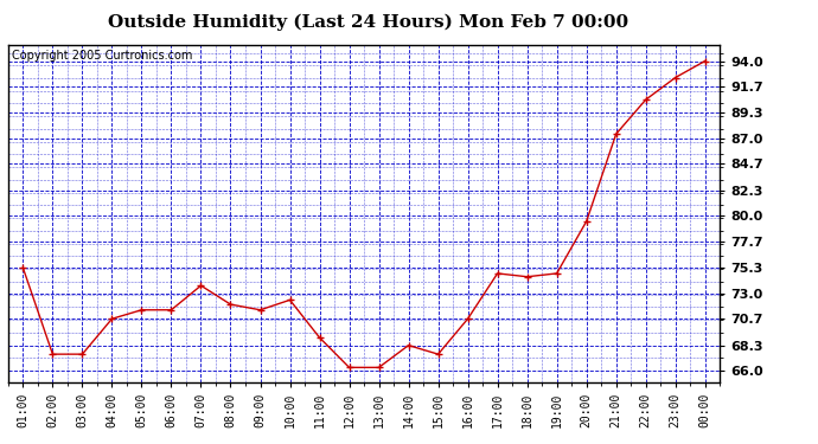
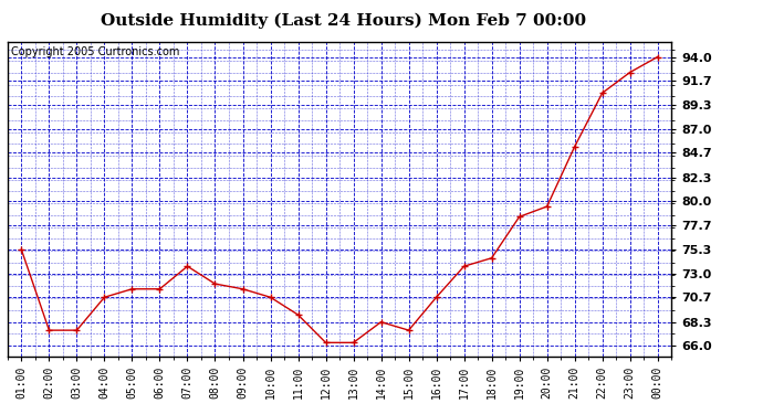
10:00: 72.4 -> 70.7
17:00: 74.8 -> 73.7
19:00: 74.8 -> 78.5
21:00: 87.4 -> 85.3
